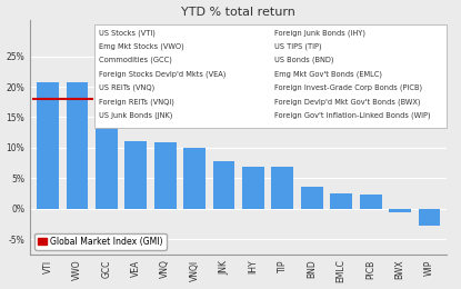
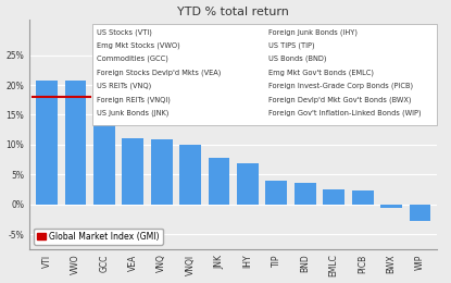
TIP: 6.8% -> 4.0%
